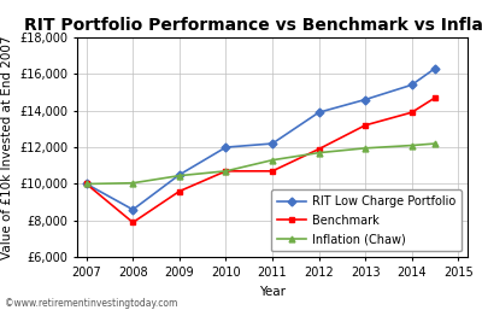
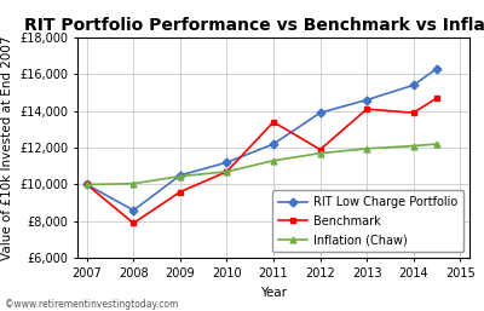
RIT Low Charge Portfolio/2010: £12,000 -> £11,200
Benchmark/2011: £10,700 -> £13,400
Benchmark/2013: £13,200 -> £14,100
